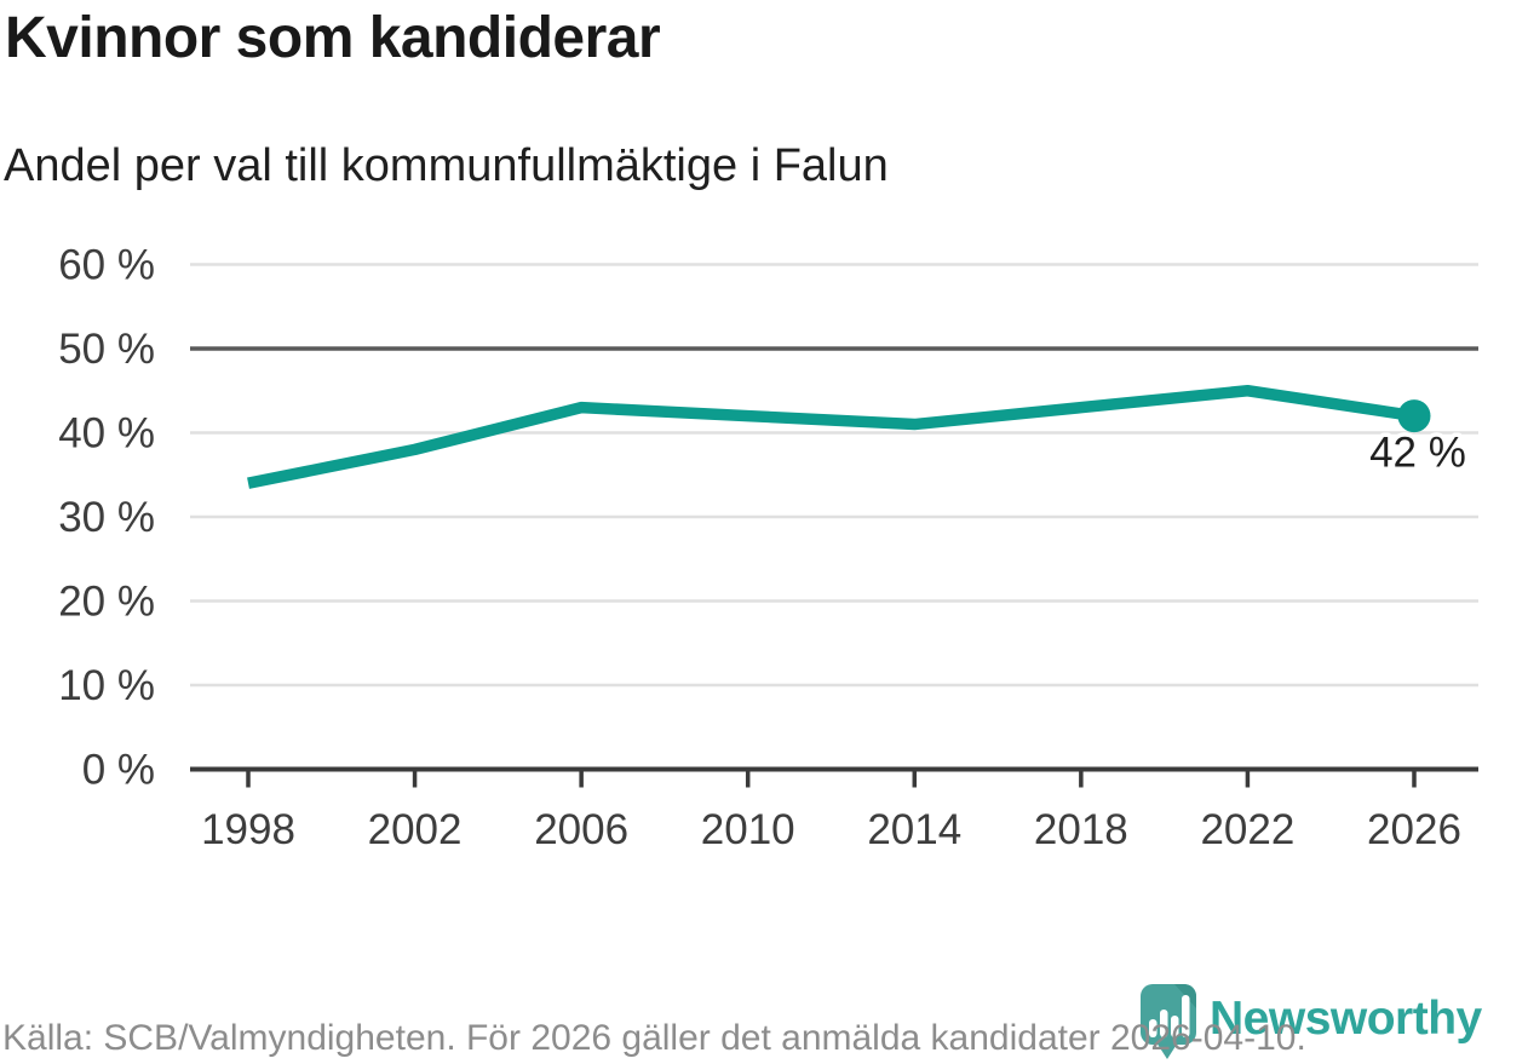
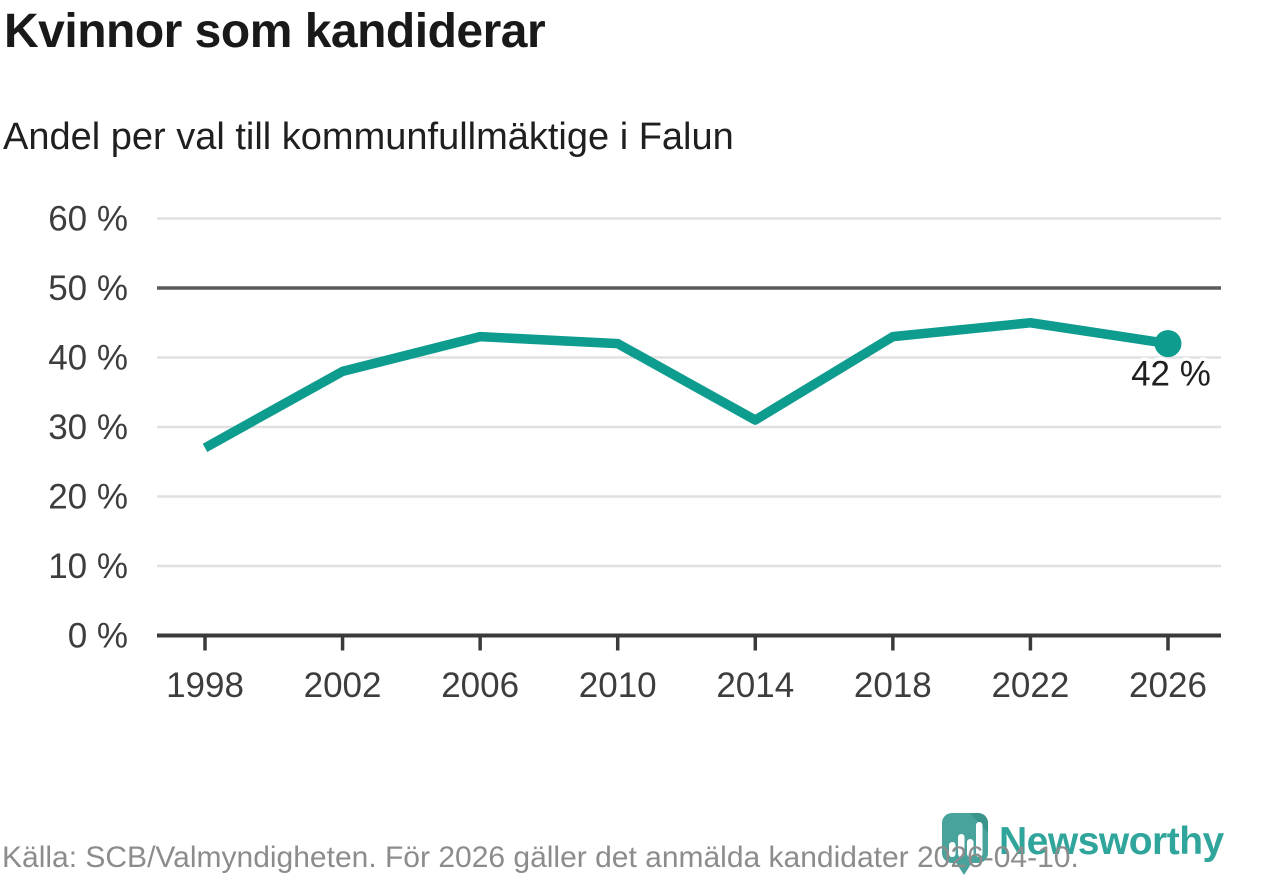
1998: 34% -> 27%
2014: 41% -> 31%
